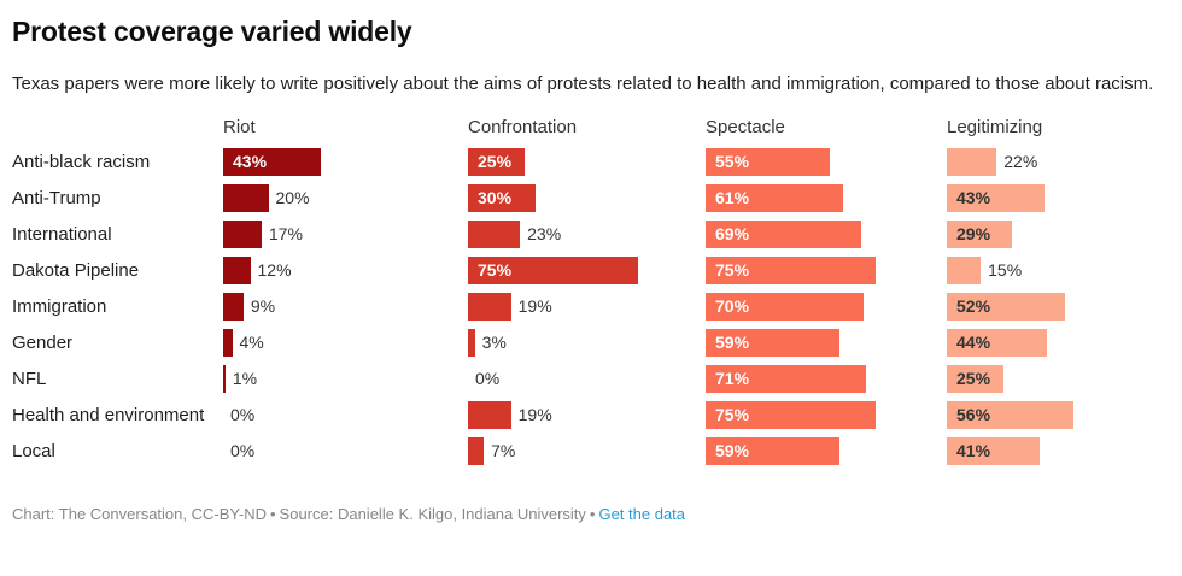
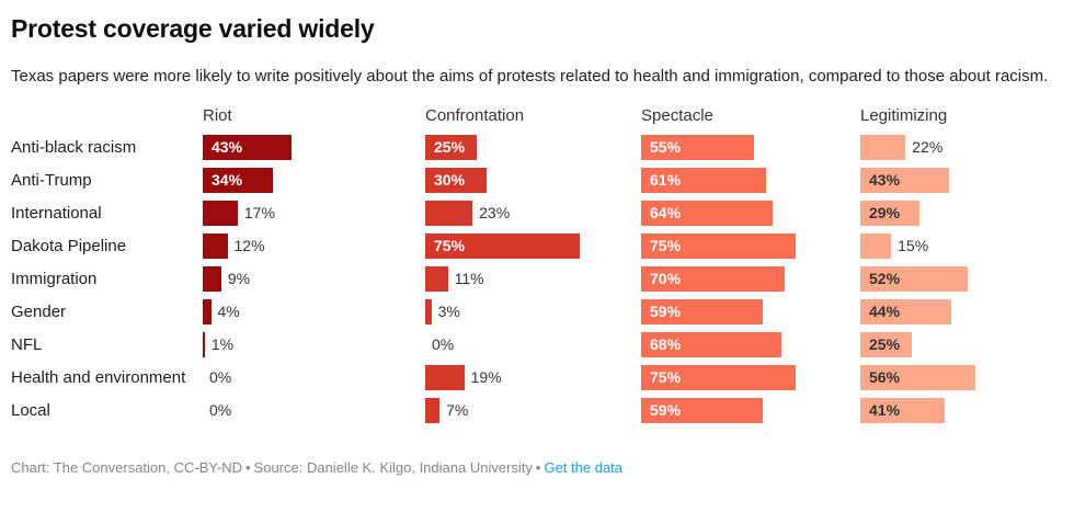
Riot/Anti-Trump: 20% -> 34%
Spectacle/International: 69% -> 64%
Confrontation/Immigration: 19% -> 11%
Spectacle/NFL: 71% -> 68%
